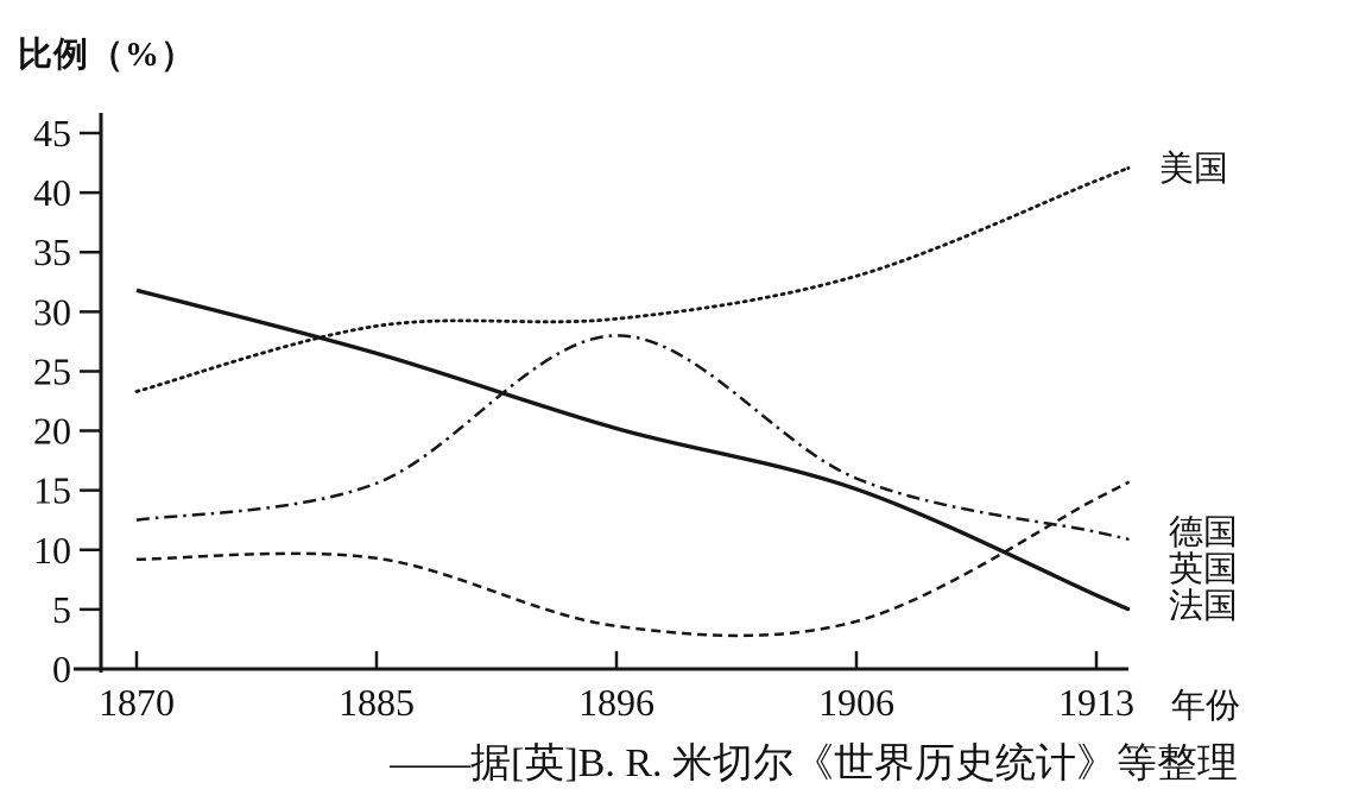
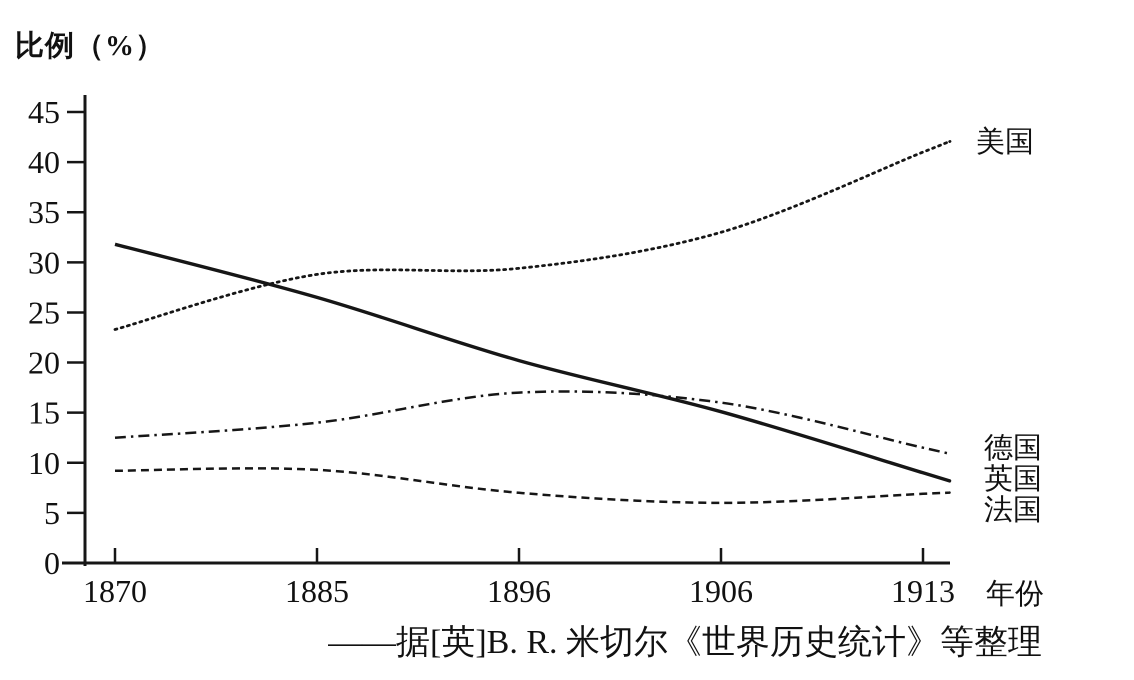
德国/1885: 15.6 -> 14.0
德国/1896: 28.0 -> 17.0
法国/1896: 3.6 -> 7.0
法国/1906: 4.0 -> 6.0
英国/1913: 6.2 -> 9.0
法国/1913: 14.3 -> 6.9
